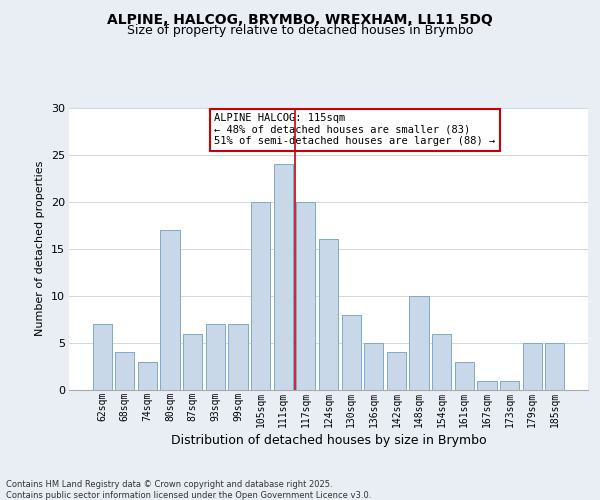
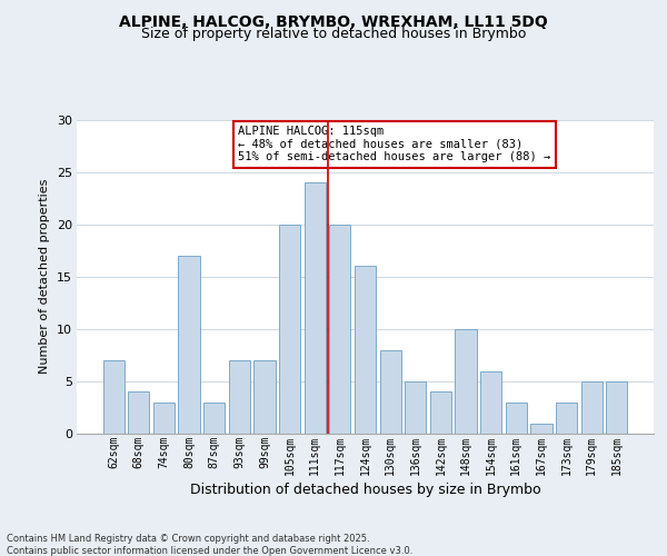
87sqm: 6 -> 3
173sqm: 1 -> 3
